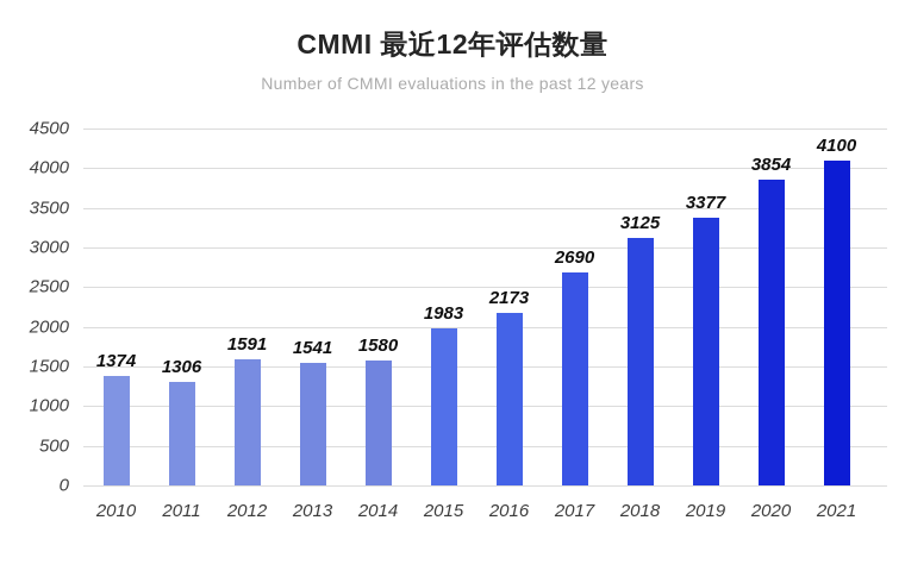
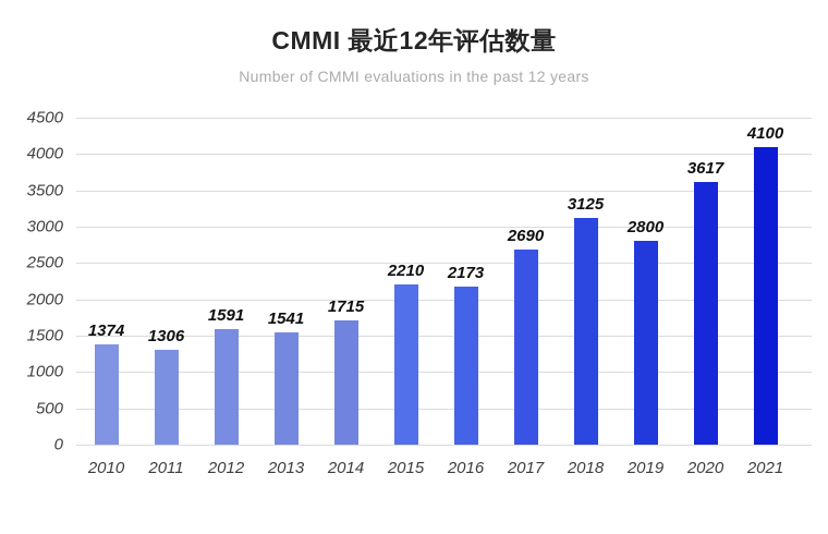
2014: 1580 -> 1715
2015: 1983 -> 2210
2019: 3377 -> 2800
2020: 3854 -> 3617
